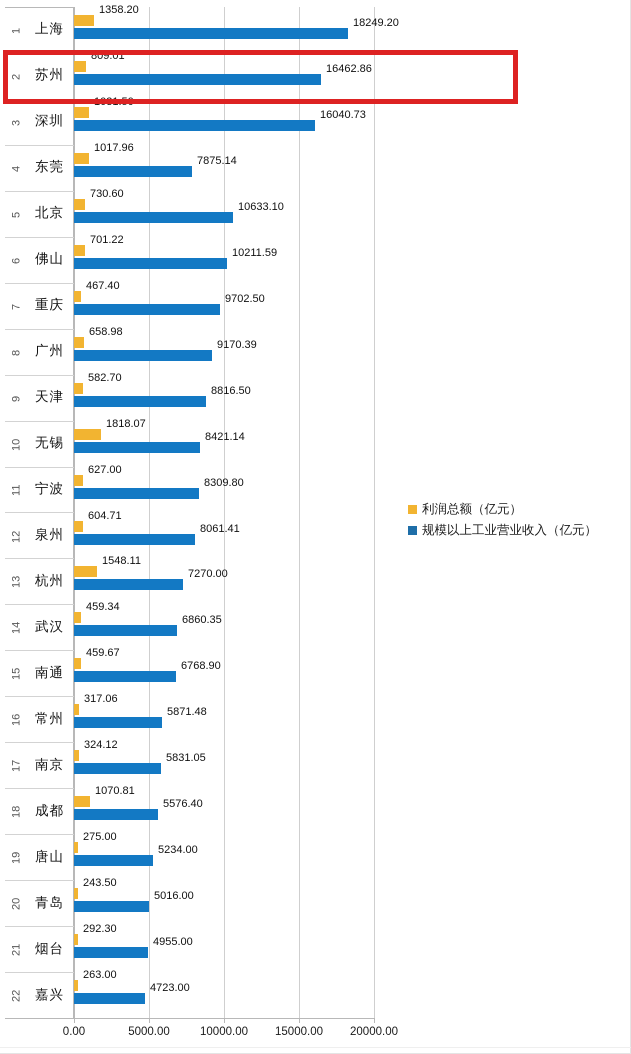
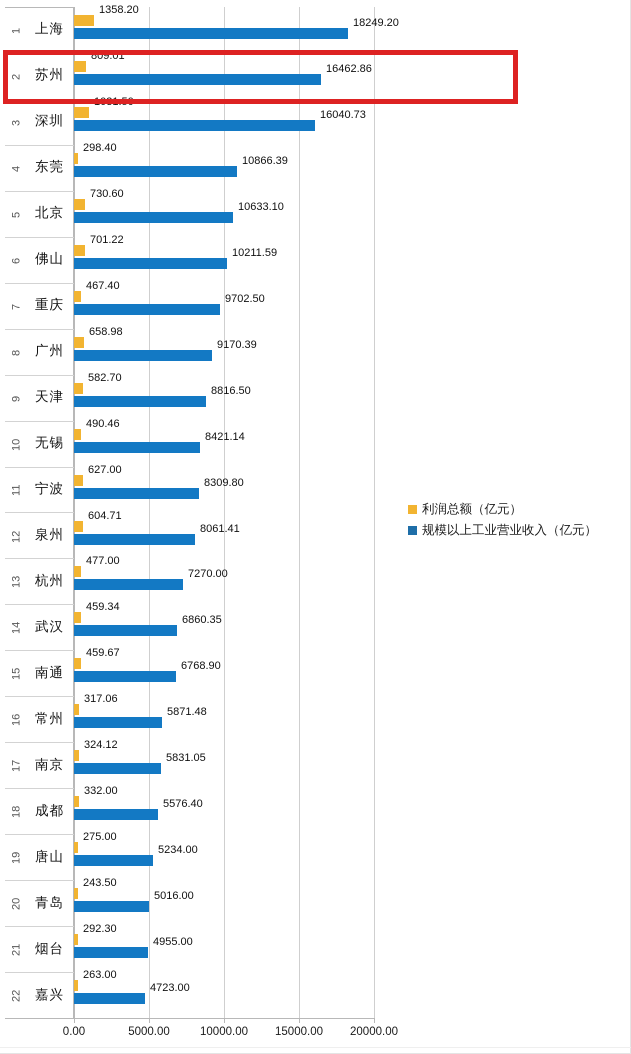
利润总额（亿元）/东莞: 1017.96 -> 298.40
规模以上工业营业收入（亿元）/东莞: 7875.14 -> 10866.39
利润总额（亿元）/无锡: 1818.07 -> 490.46
利润总额（亿元）/杭州: 1548.11 -> 477.00
利润总额（亿元）/成都: 1070.81 -> 332.00
